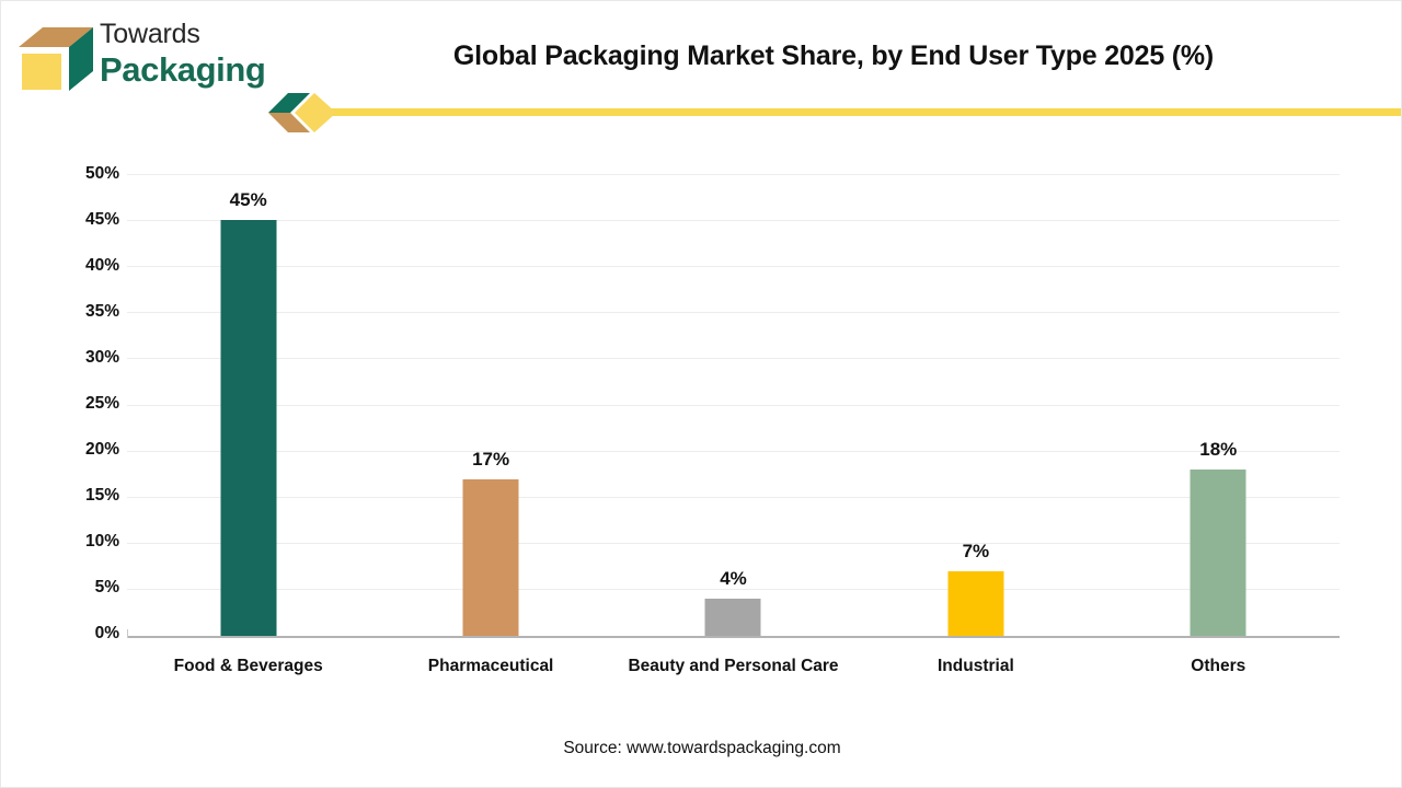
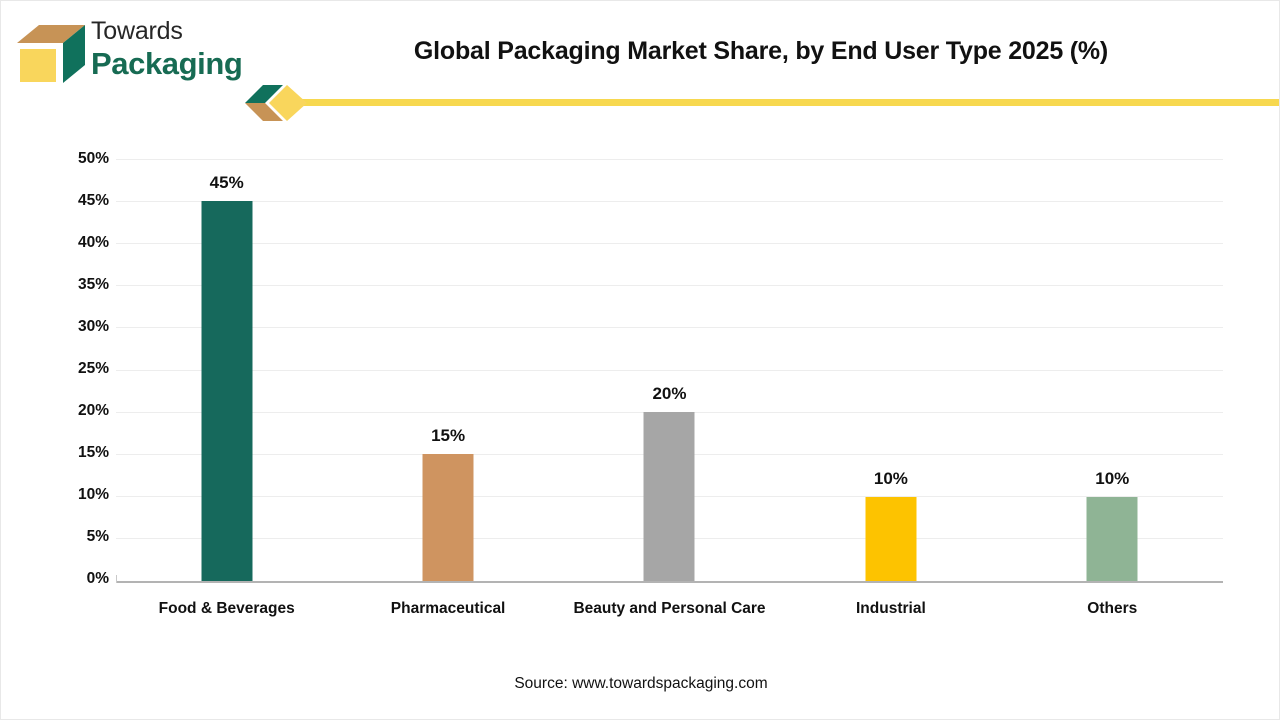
Pharmaceutical: 17% -> 15%
Beauty and Personal Care: 4% -> 20%
Industrial: 7% -> 10%
Others: 18% -> 10%
